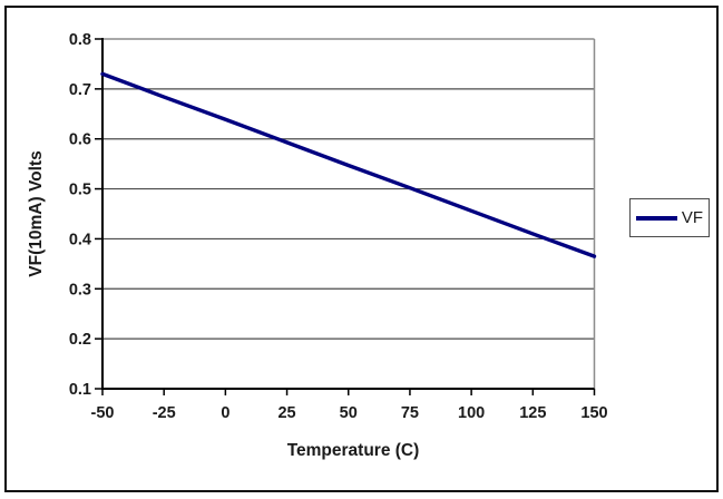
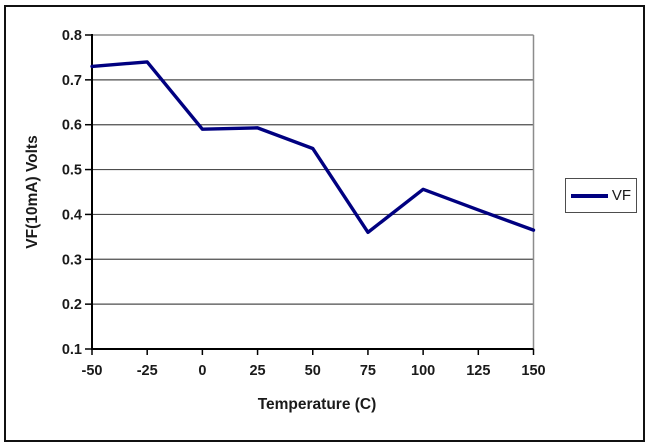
-25: 0.68 -> 0.74
0: 0.64 -> 0.59
75: 0.50 -> 0.36
